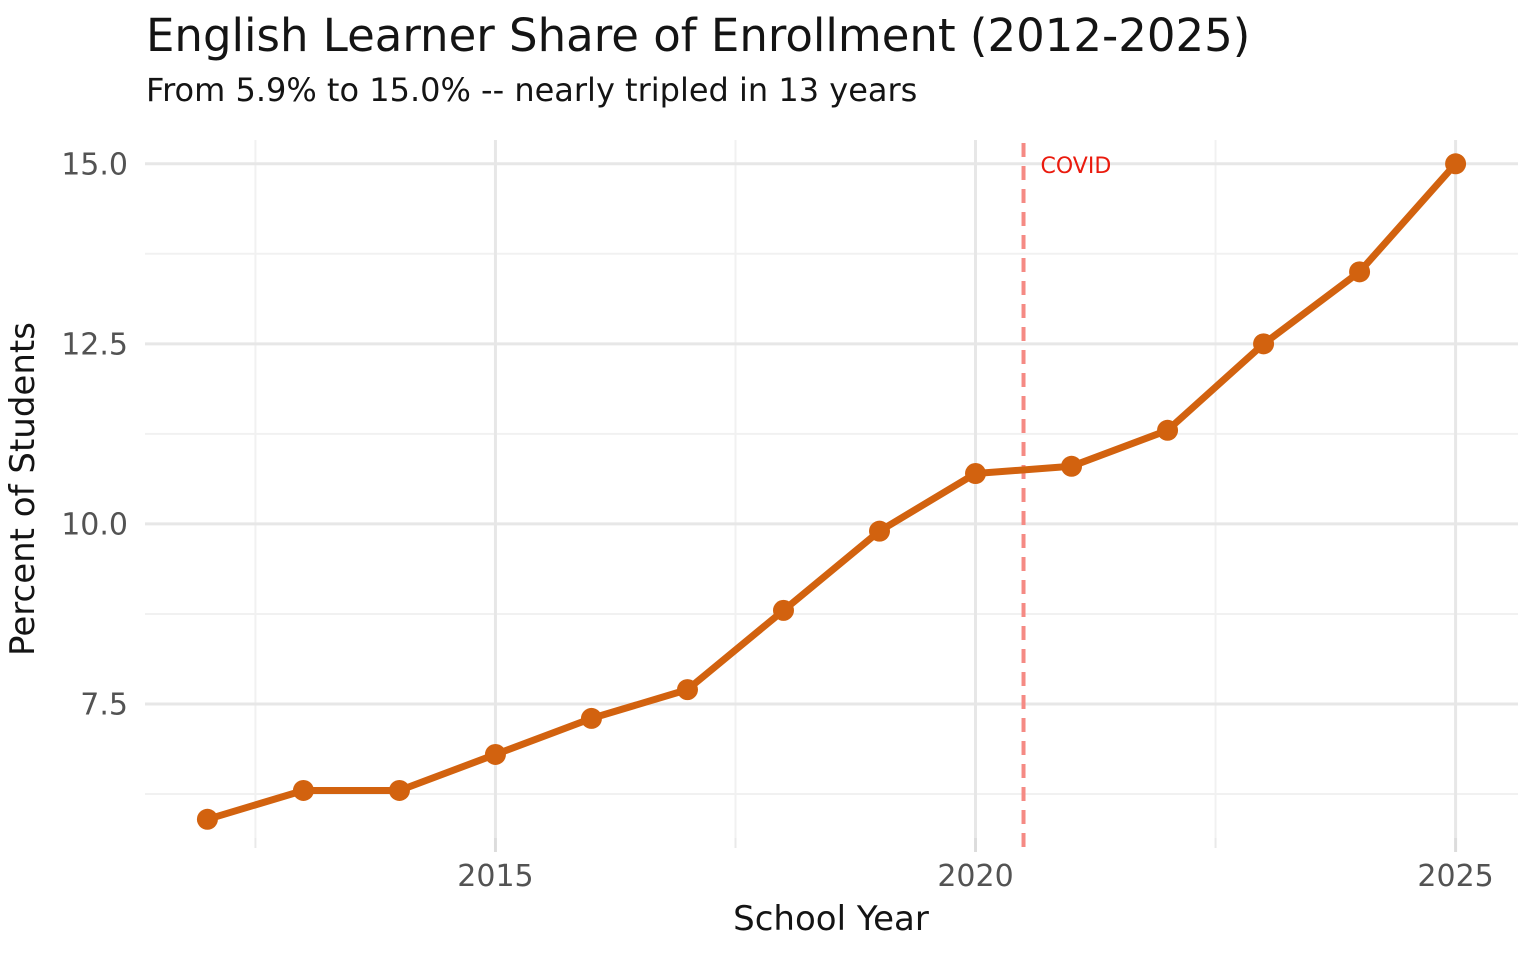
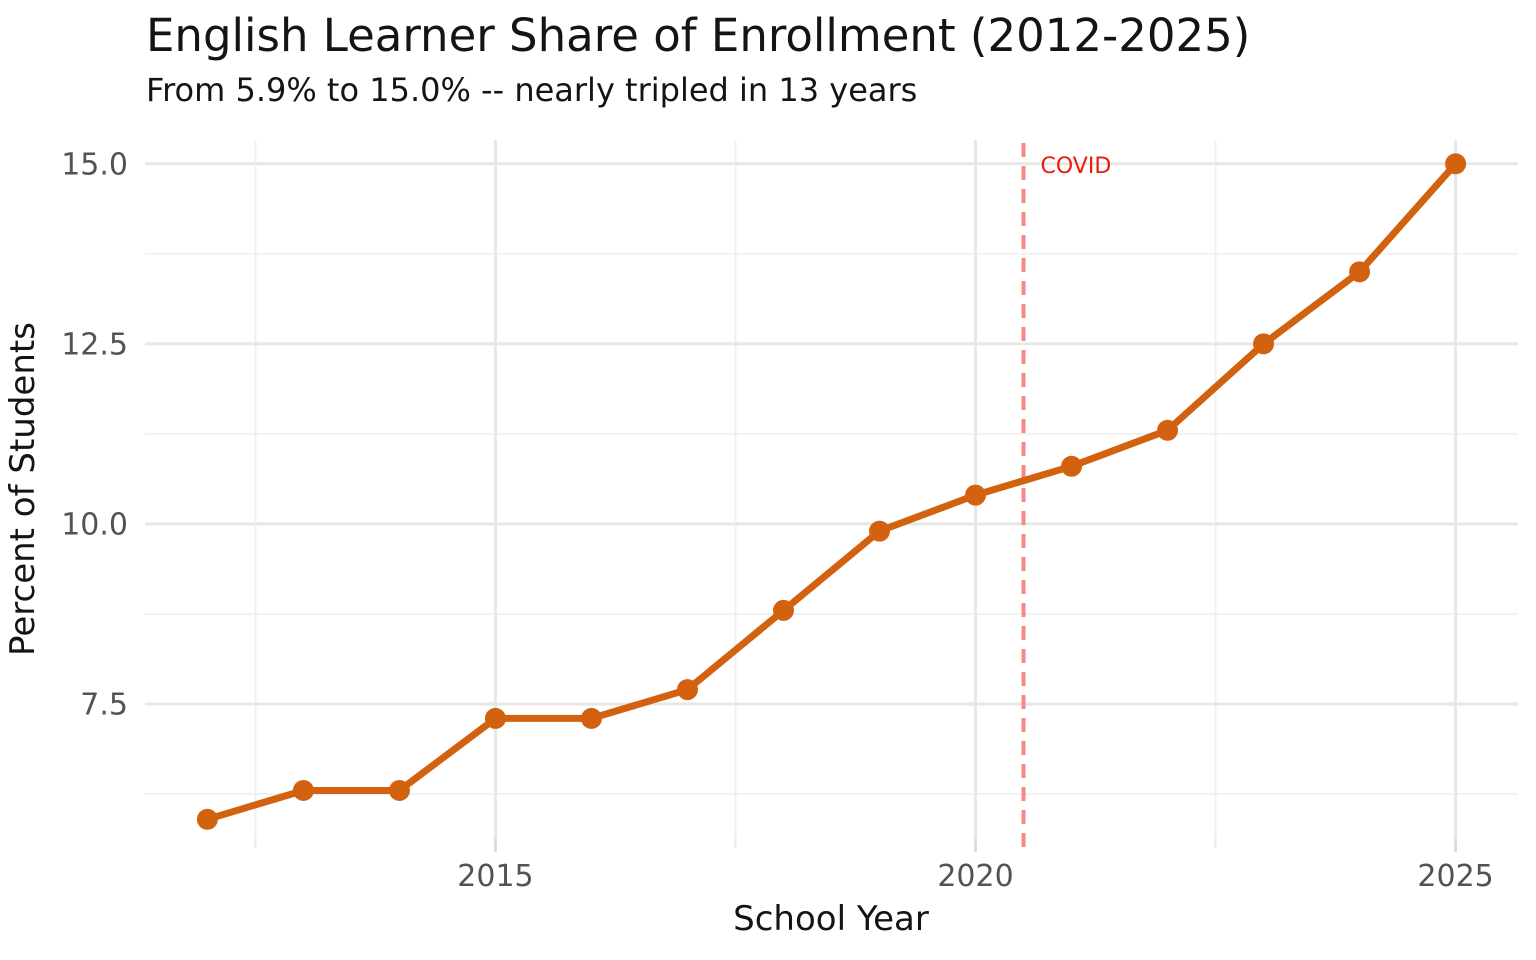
2015: 6.8 -> 7.3
2020: 10.7 -> 10.4
